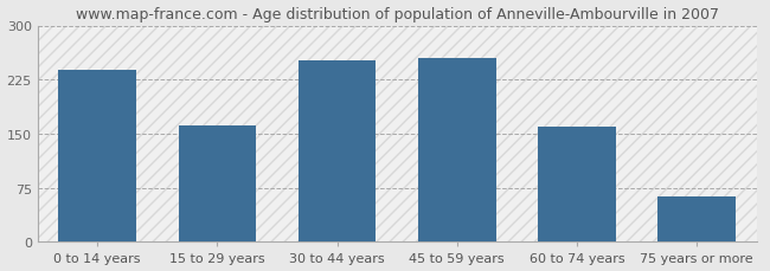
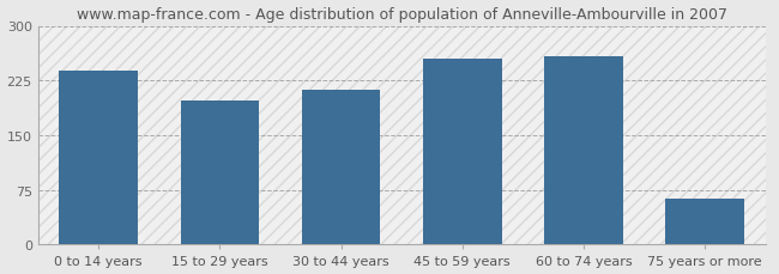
15 to 29 years: 161 -> 198
30 to 44 years: 252 -> 212
60 to 74 years: 160 -> 258
